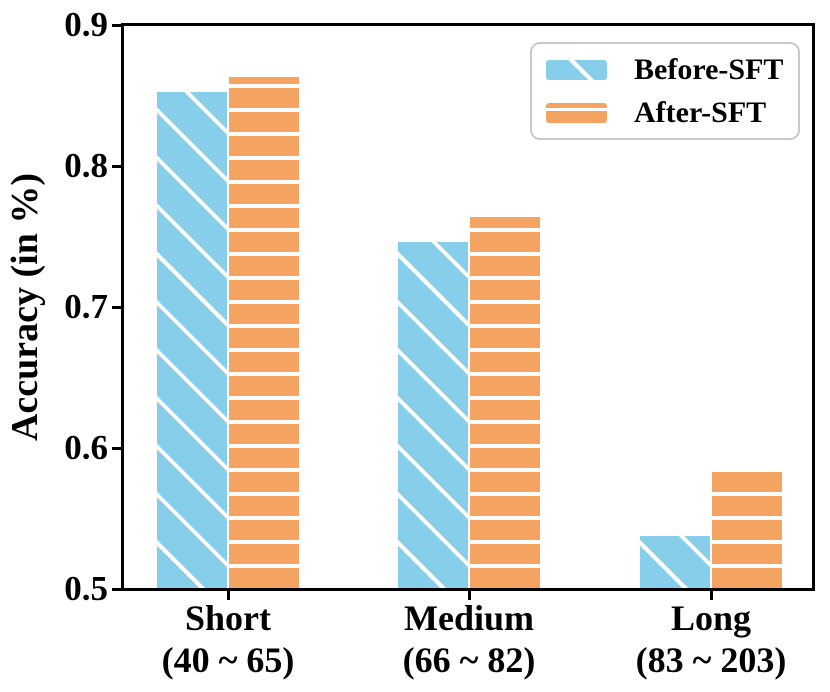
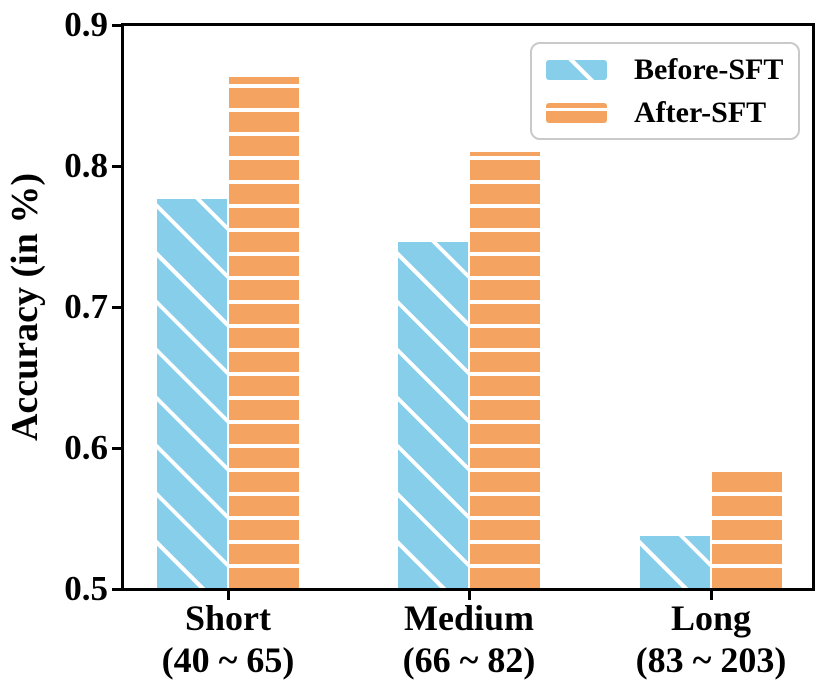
Before-SFT/Short: 0.853 -> 0.777
After-SFT/Medium: 0.764 -> 0.810
